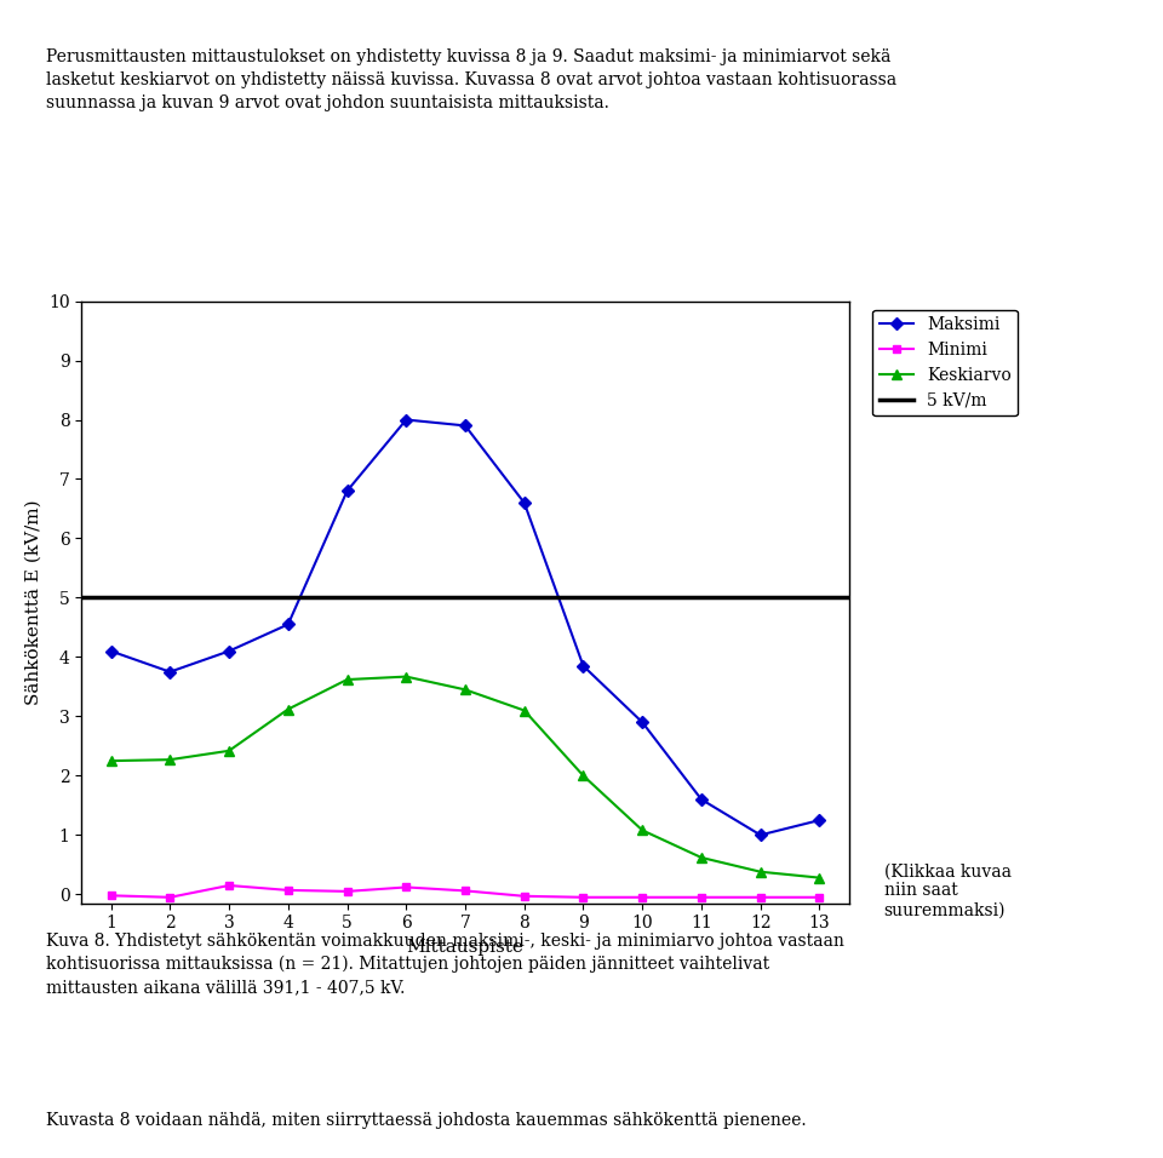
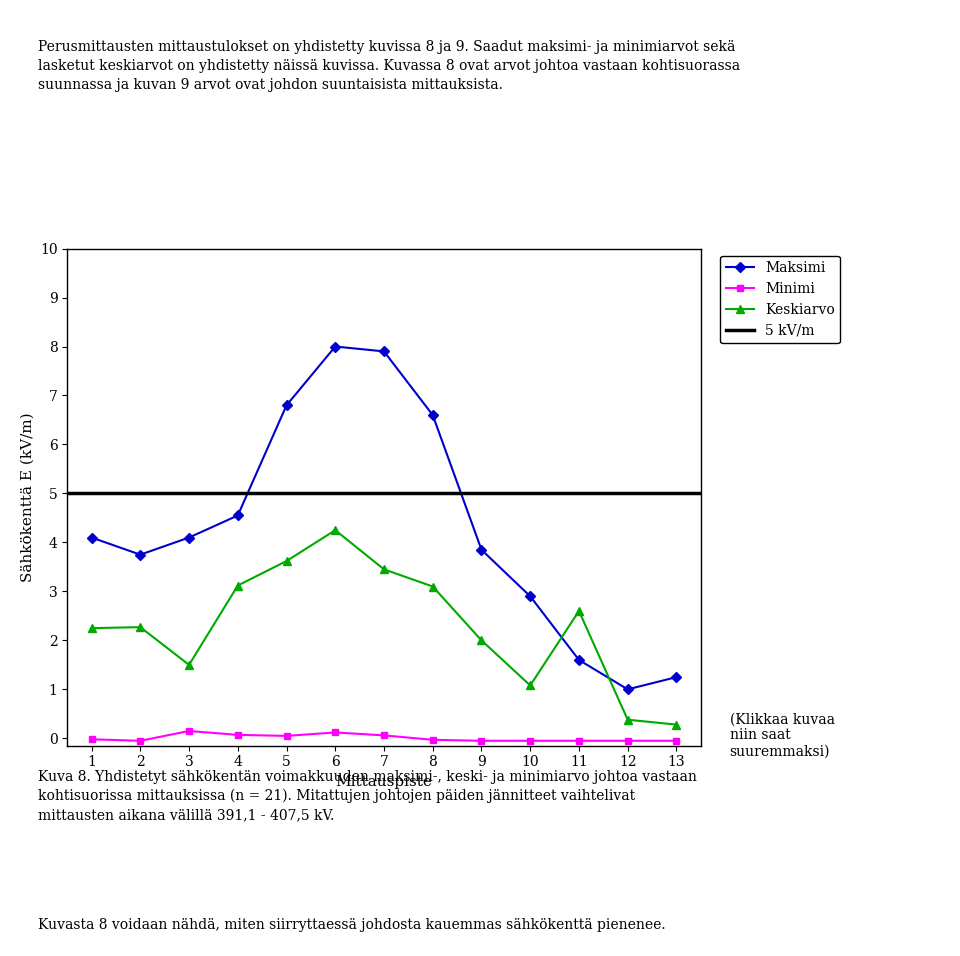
Keskiarvo/3: 2.42 -> 1.50
Keskiarvo/6: 3.67 -> 4.25
Keskiarvo/11: 0.62 -> 2.60
